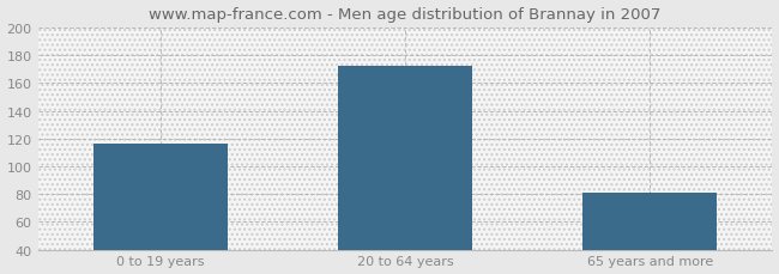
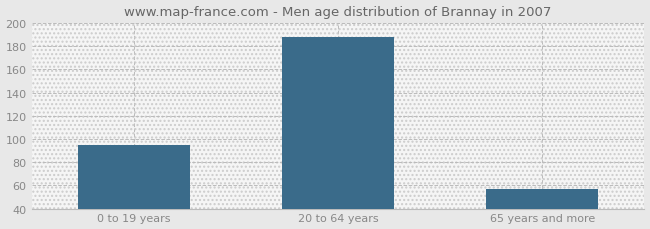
0 to 19 years: 116 -> 95
20 to 64 years: 172 -> 188
65 years and more: 81 -> 57
